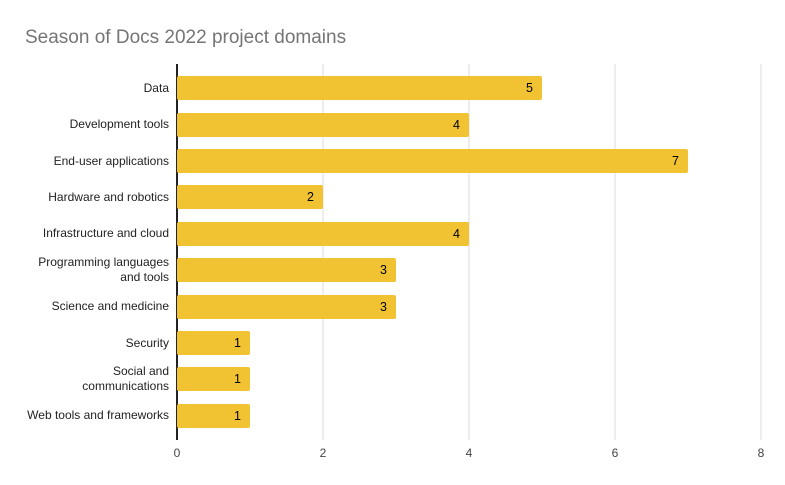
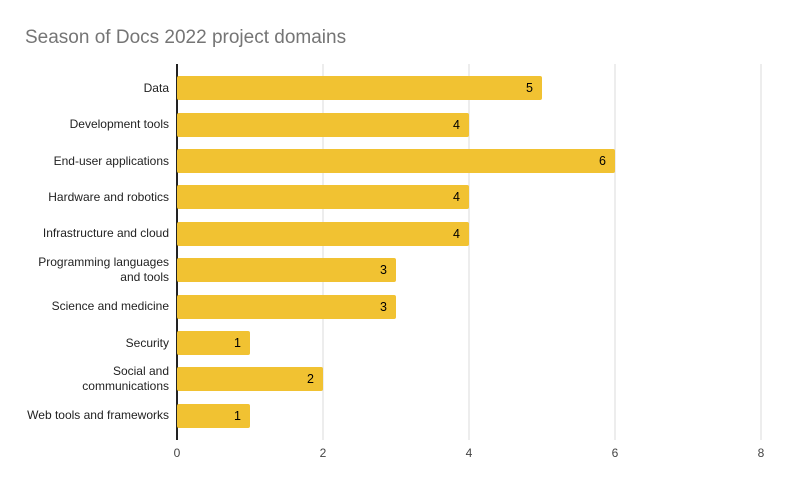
End-user applications: 7 -> 6
Hardware and robotics: 2 -> 4
Social and communications: 1 -> 2
